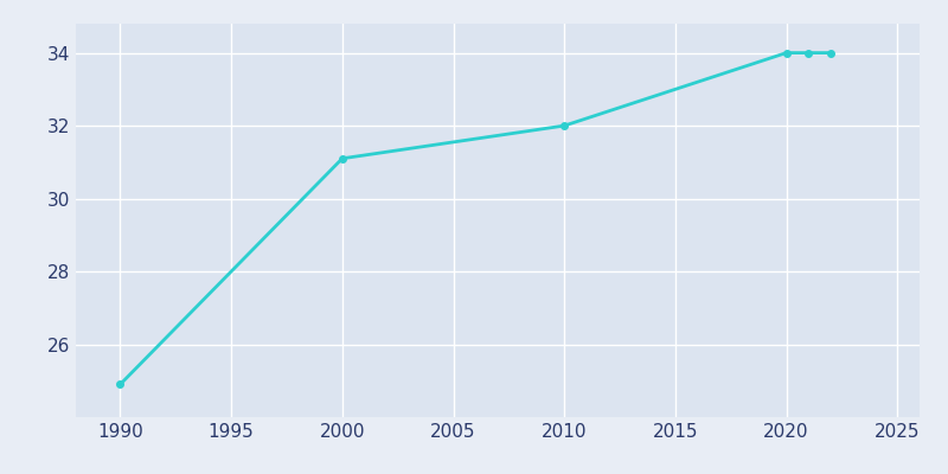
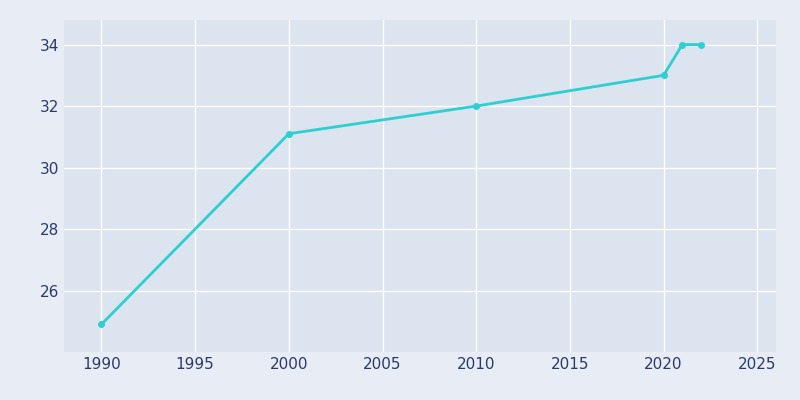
2020: 34.0 -> 33.0
